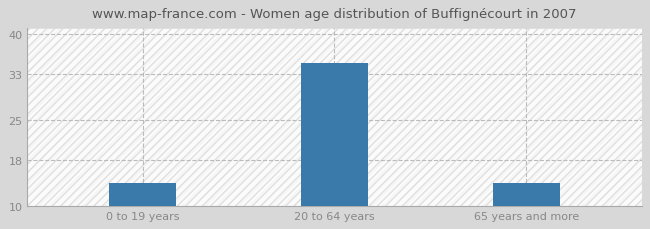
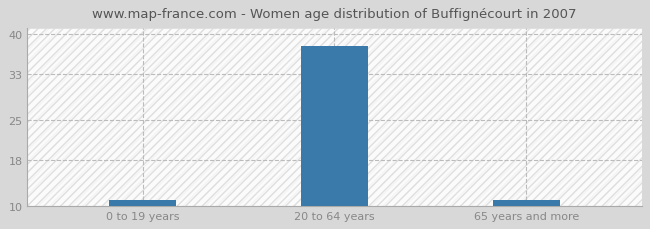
0 to 19 years: 14 -> 11
20 to 64 years: 35 -> 38
65 years and more: 14 -> 11
